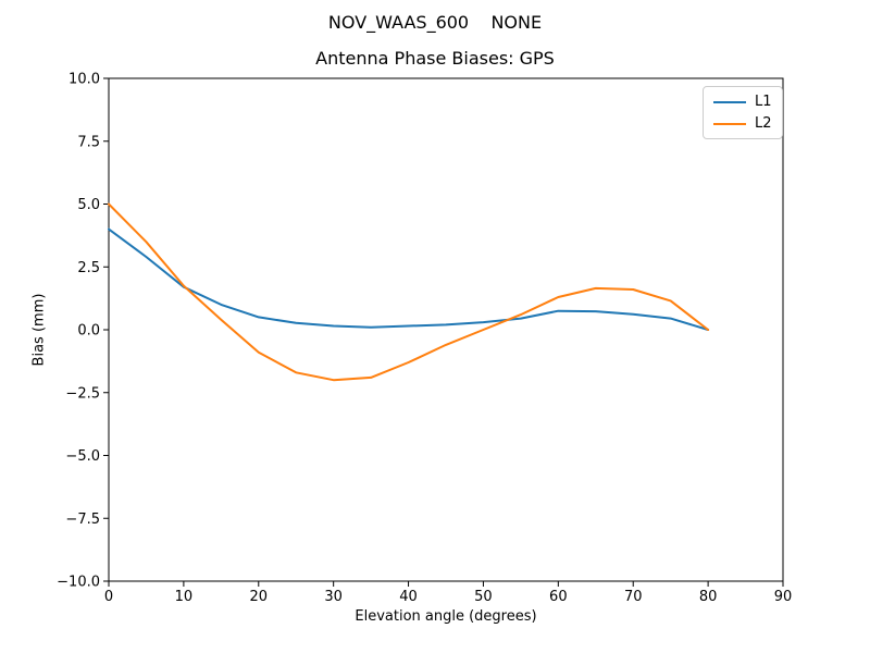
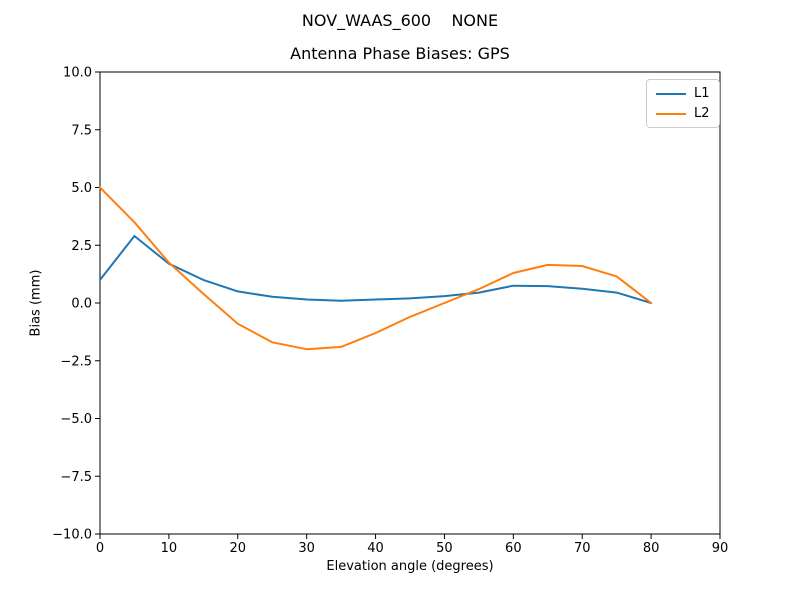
L1/0: 4.0 -> 1.0
